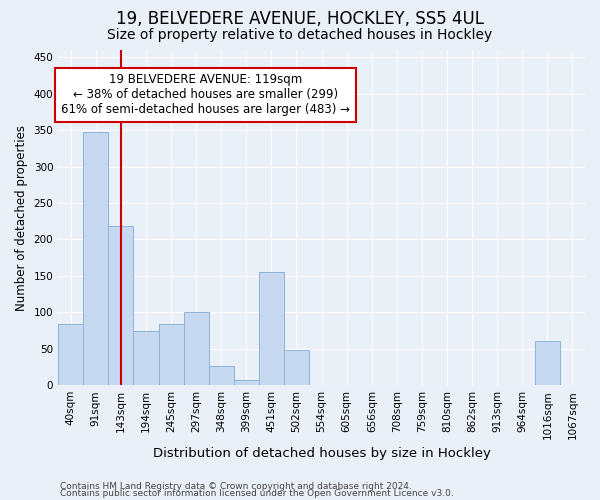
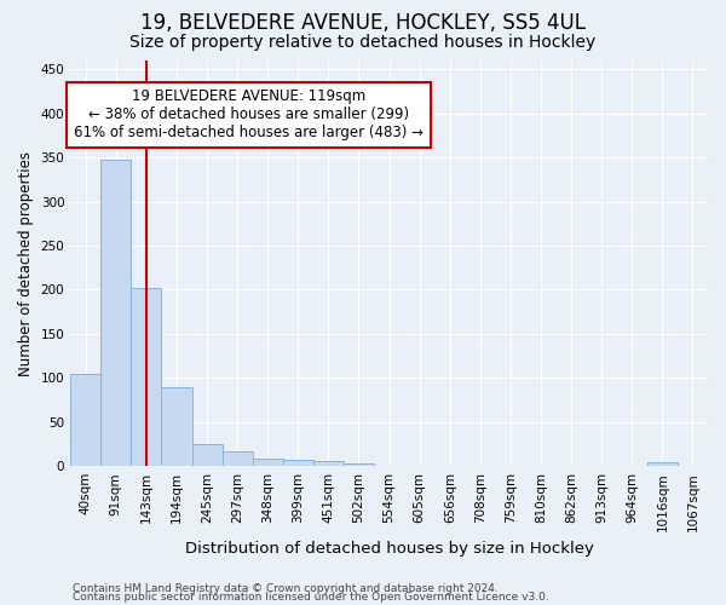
40sqm: 84 -> 105
143sqm: 218 -> 202
194sqm: 74 -> 90
245sqm: 84 -> 25
297sqm: 100 -> 17
348sqm: 26 -> 9
451sqm: 156 -> 6
502sqm: 48 -> 3
1016sqm: 60 -> 4
